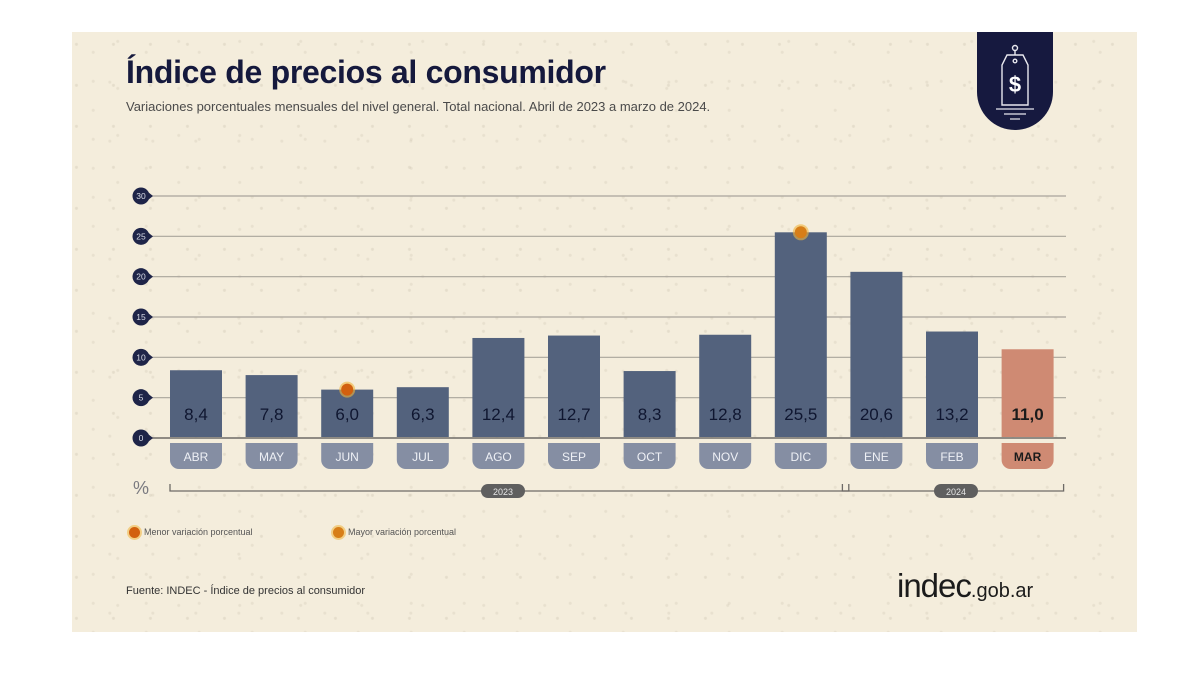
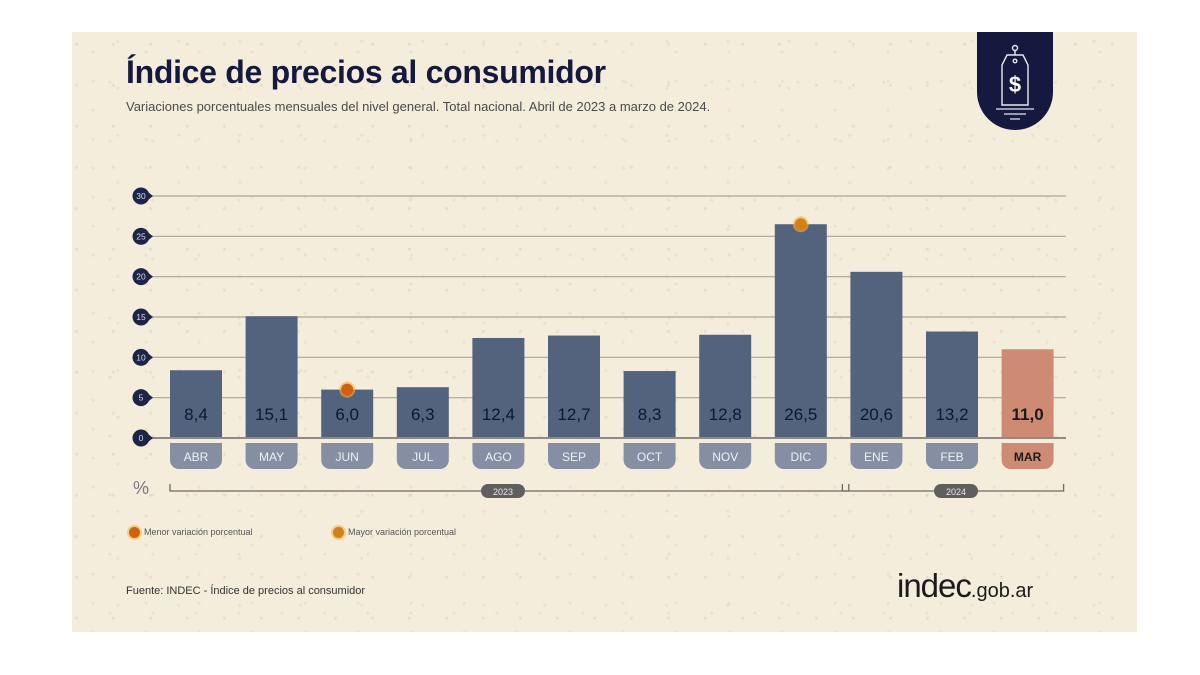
MAY: 7,8 -> 15,1
DIC: 25,5 -> 26,5
